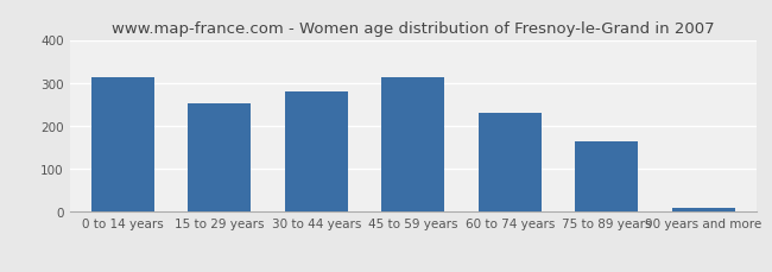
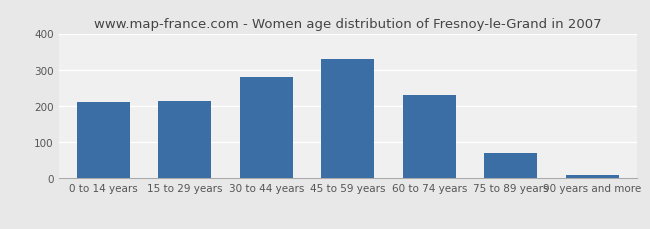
0 to 14 years: 312 -> 210
15 to 29 years: 253 -> 215
45 to 59 years: 313 -> 330
75 to 89 years: 163 -> 70
